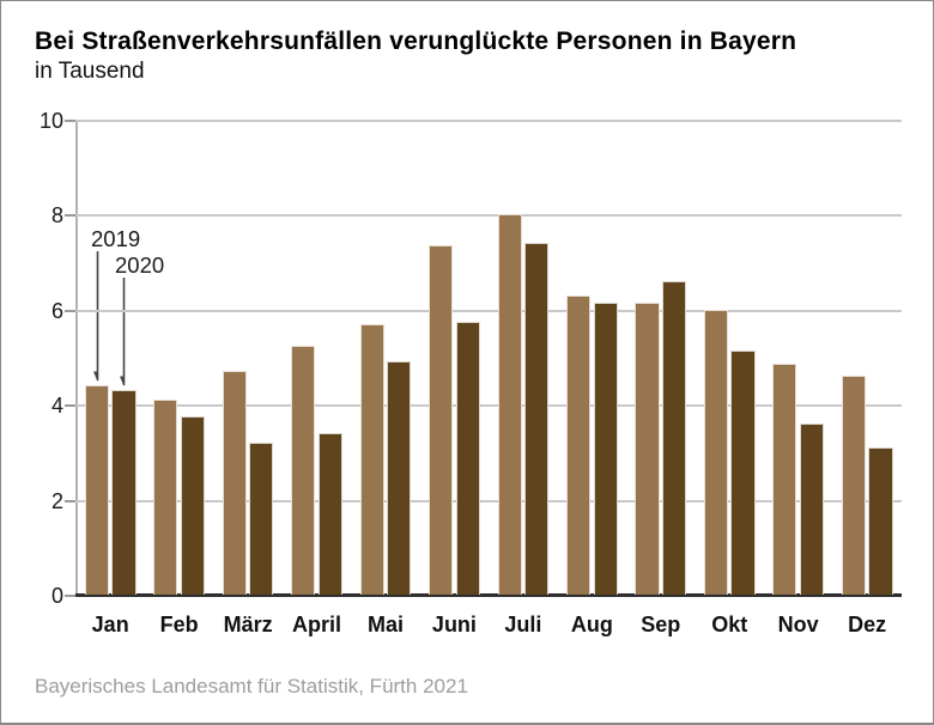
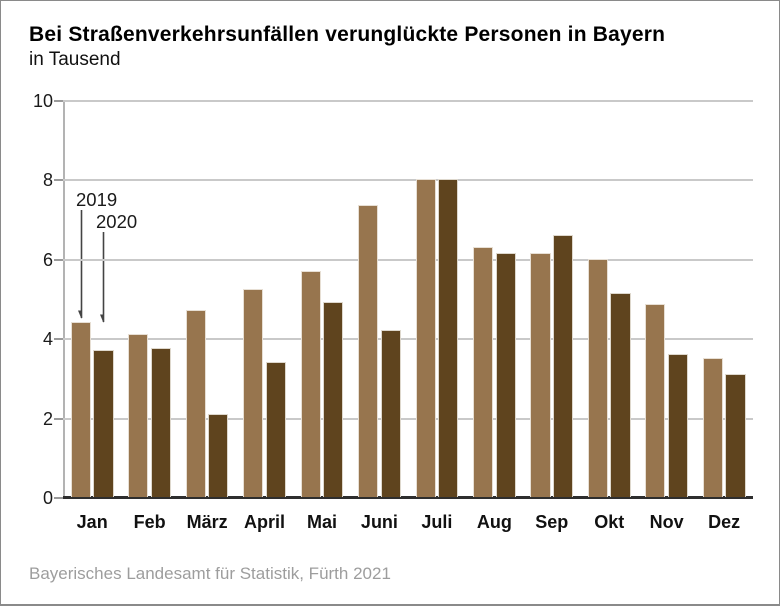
2020/Jan: 4.3 -> 3.7
2020/März: 3.2 -> 2.1
2020/Juni: 5.8 -> 4.2
2020/Juli: 7.4 -> 8.0
2019/Dez: 4.6 -> 3.5
